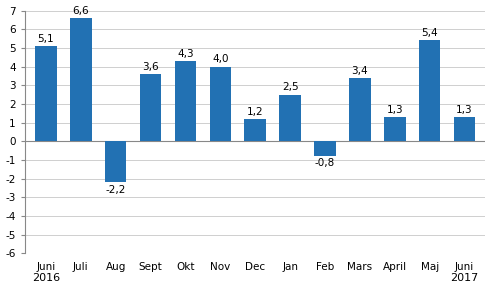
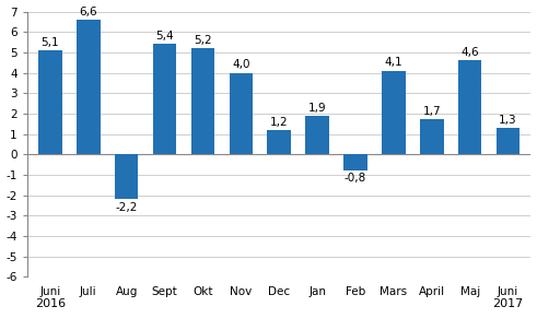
Sept: 3,6 -> 5,4
Okt: 4,3 -> 5,2
Jan: 2,5 -> 1,9
Mars: 3,4 -> 4,1
April: 1,3 -> 1,7
Maj: 5,4 -> 4,6
